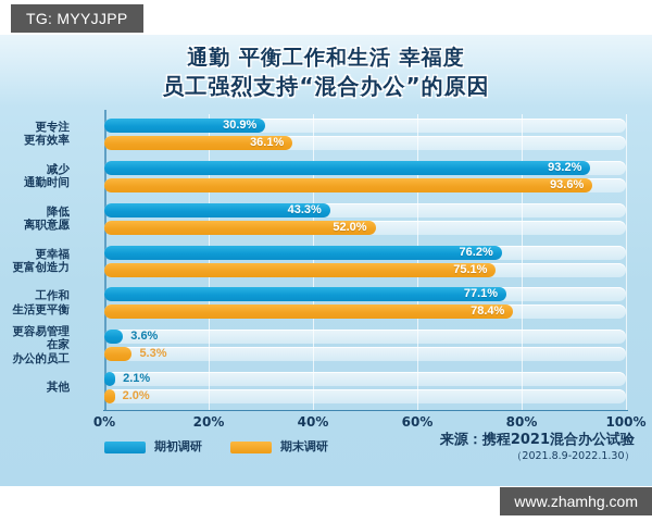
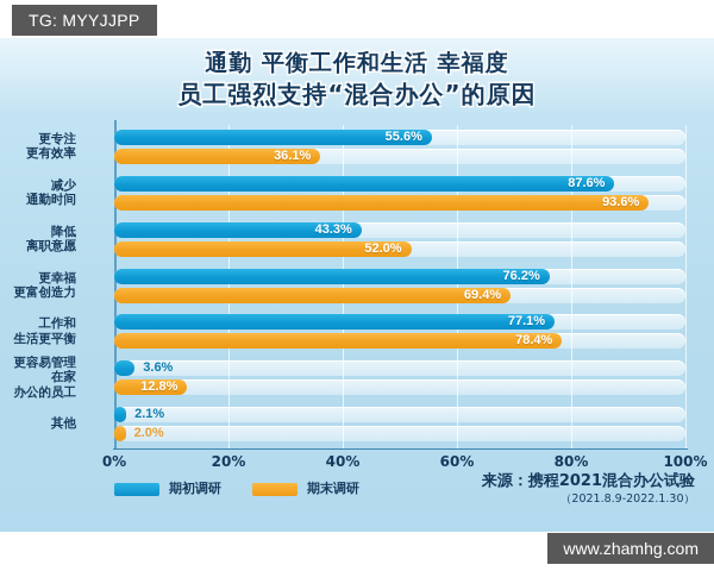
期初调研/更专注更有效率: 30.9% -> 55.6%
期初调研/减少通勤时间: 93.2% -> 87.6%
期末调研/更幸福更富创造力: 75.1% -> 69.4%
期末调研/更容易管理在家办公的员工: 5.3% -> 12.8%
